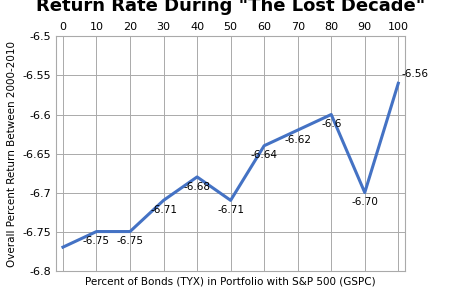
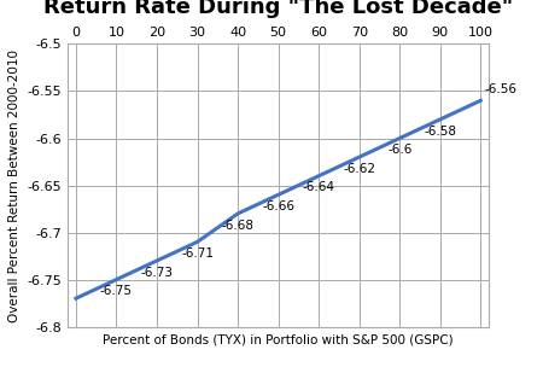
20: -6.75 -> -6.73
50: -6.71 -> -6.66
90: -6.70 -> -6.58
